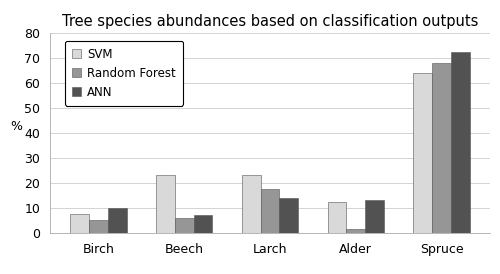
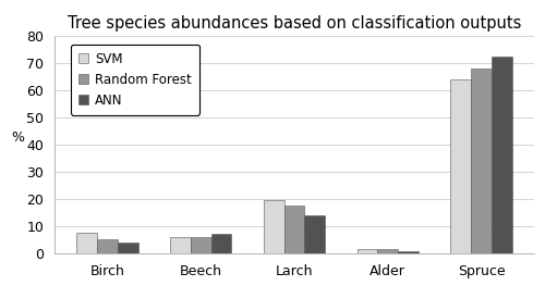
ANN/Birch: 10.0 -> 4.0
SVM/Beech: 23.0 -> 6.0
SVM/Larch: 23.0 -> 19.5
SVM/Alder: 12.5 -> 1.5
ANN/Alder: 13.0 -> 0.8
